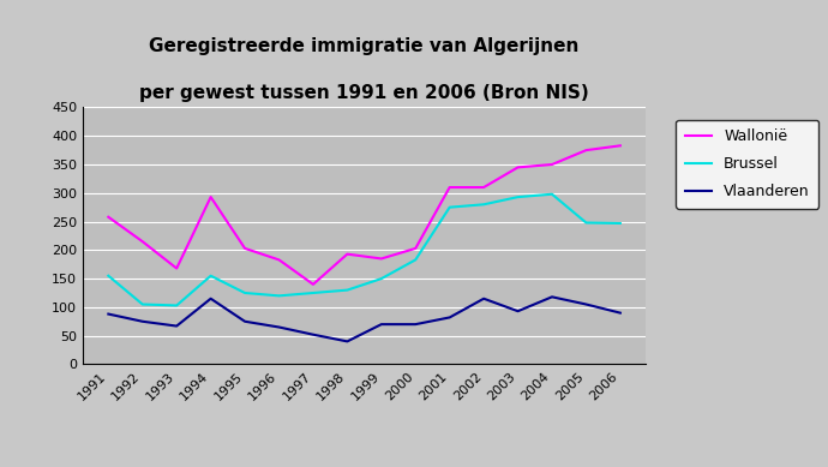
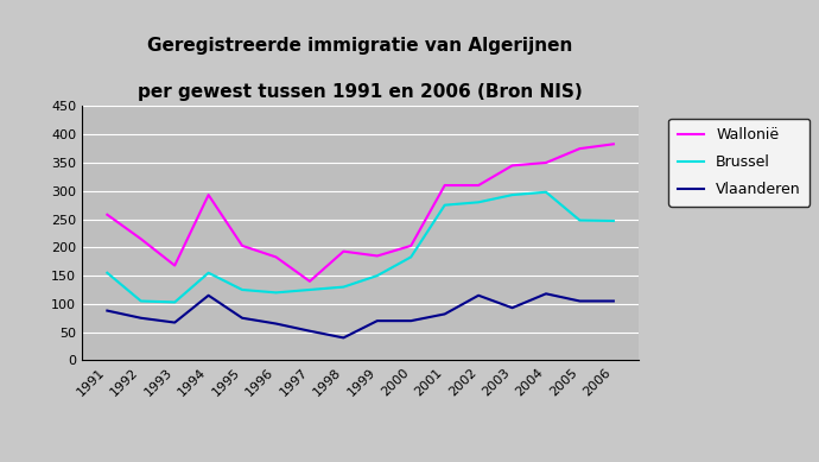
Vlaanderen/2006: 90 -> 105
